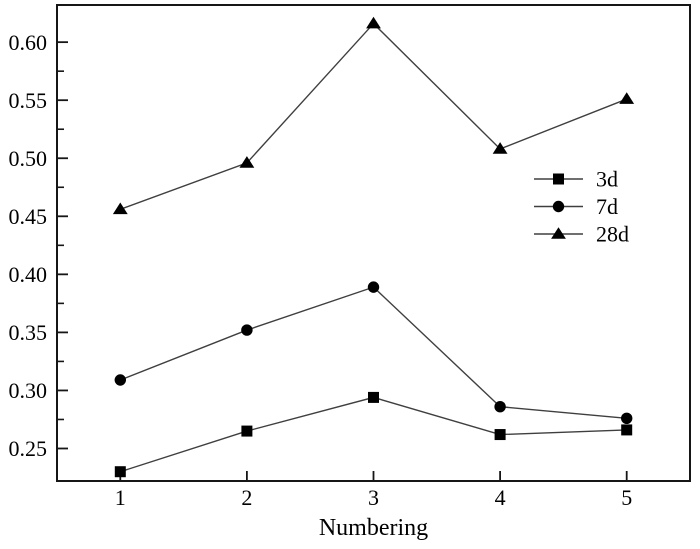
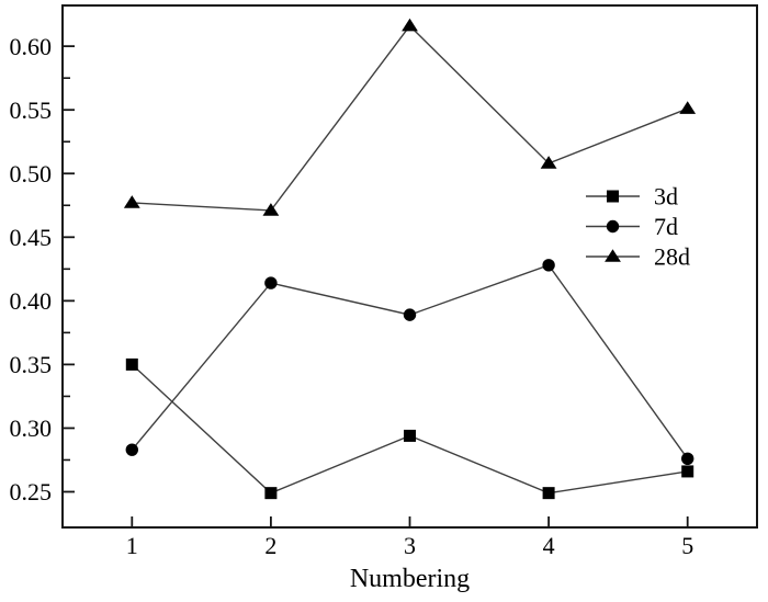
3d/1: 0.230 -> 0.350
7d/1: 0.309 -> 0.283
28d/1: 0.456 -> 0.477
3d/2: 0.265 -> 0.249
7d/2: 0.352 -> 0.414
28d/2: 0.496 -> 0.471
3d/4: 0.262 -> 0.249
7d/4: 0.286 -> 0.428
